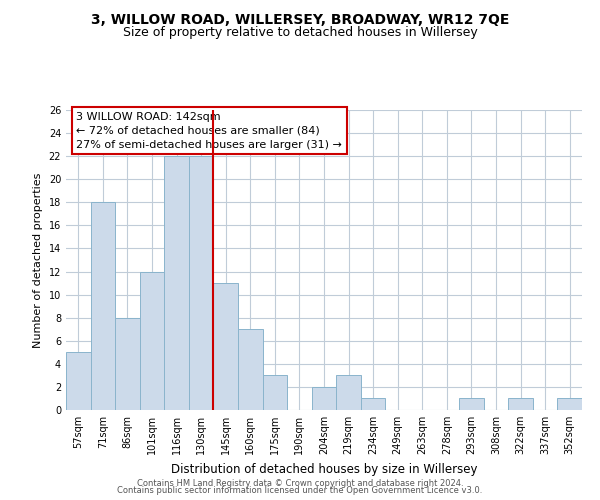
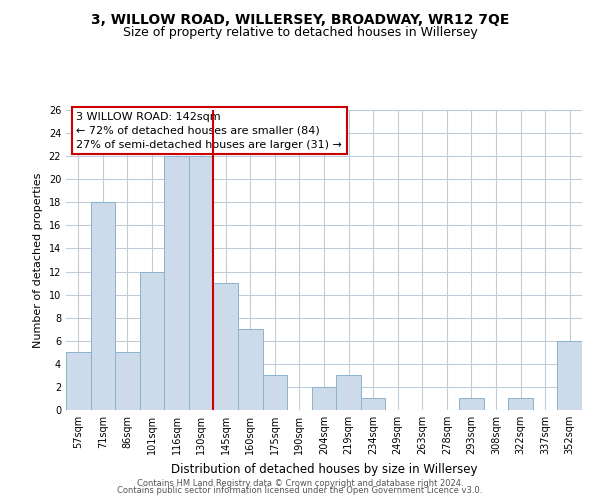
86sqm: 8 -> 5
352sqm: 1 -> 6
